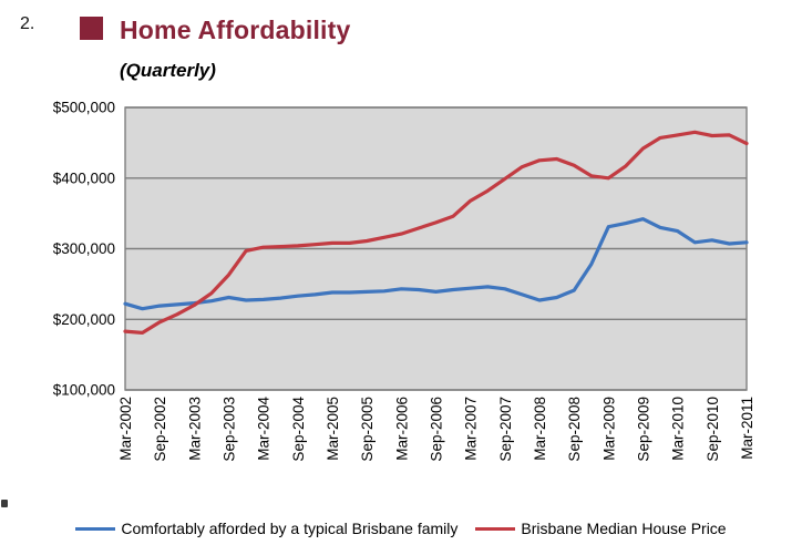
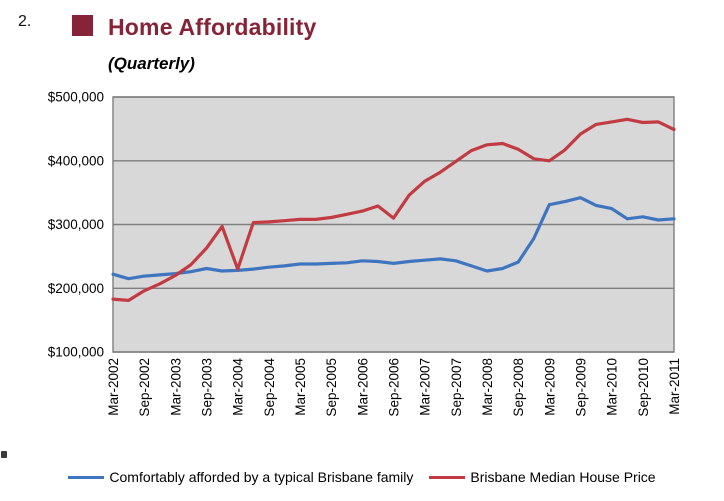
Brisbane Median House Price/Mar-2004: $300000 -> $230000
Brisbane Median House Price/Sep-2006: $340000 -> $310000
